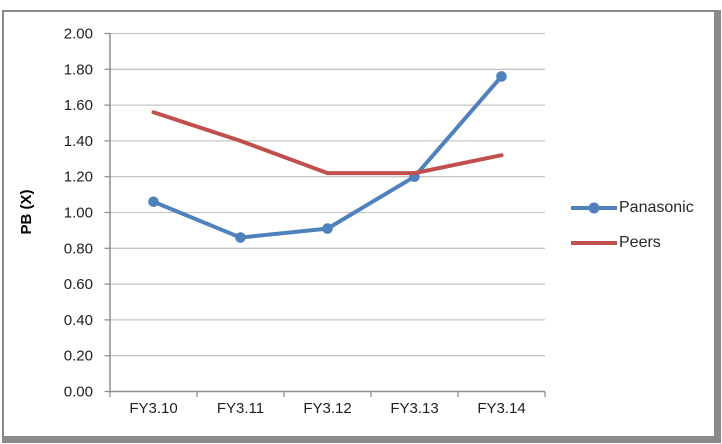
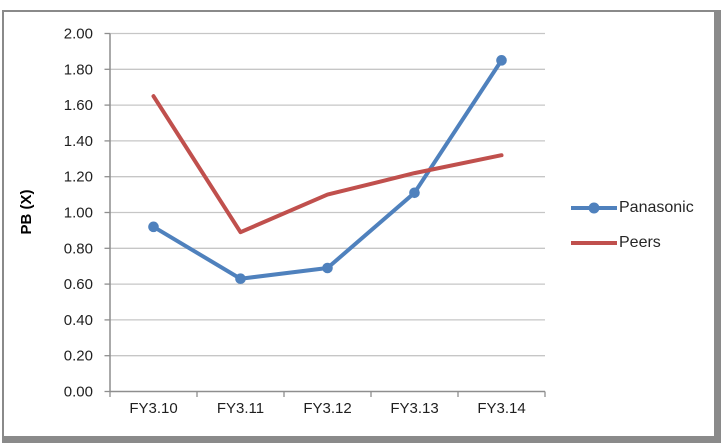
Panasonic/FY3.10: 1.06 -> 0.92
Peers/FY3.10: 1.56 -> 1.65
Panasonic/FY3.11: 0.86 -> 0.63
Peers/FY3.11: 1.40 -> 0.89
Panasonic/FY3.12: 0.91 -> 0.69
Peers/FY3.12: 1.22 -> 1.10
Panasonic/FY3.13: 1.20 -> 1.11
Panasonic/FY3.14: 1.76 -> 1.85
